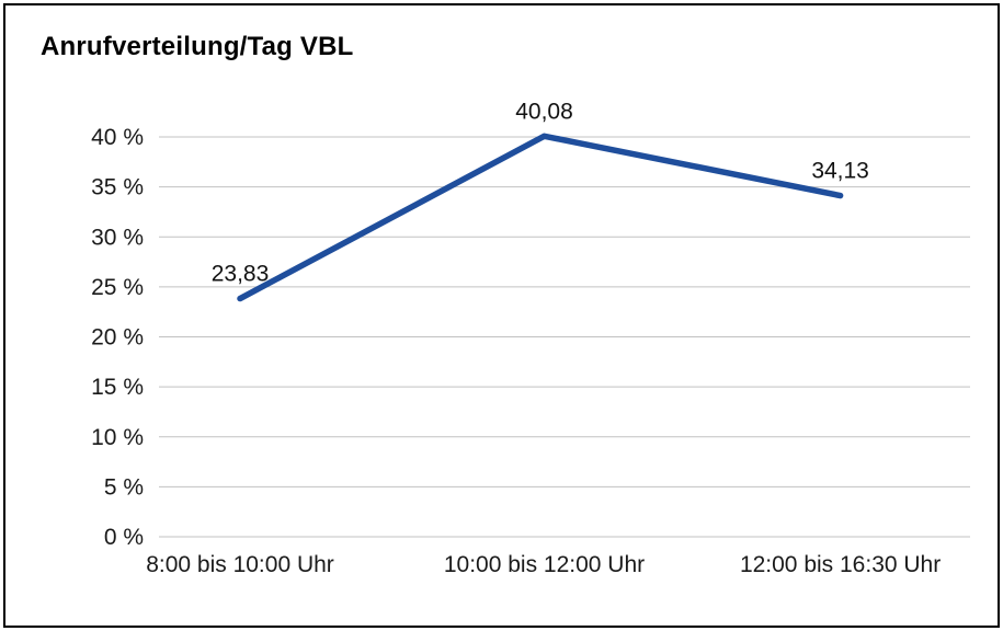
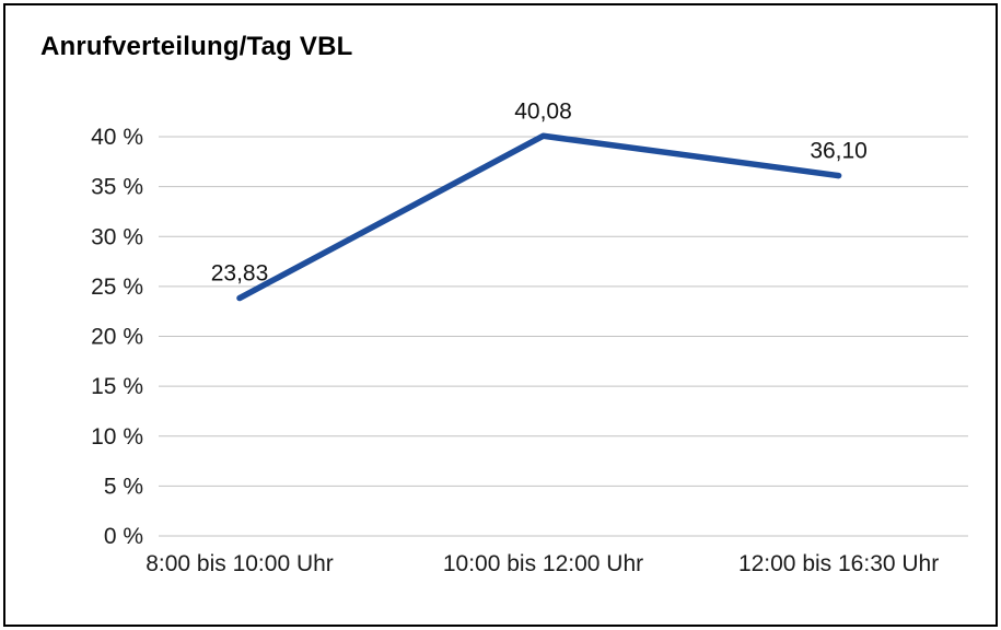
12:00 bis 16:30 Uhr: 34,13 -> 36,10
